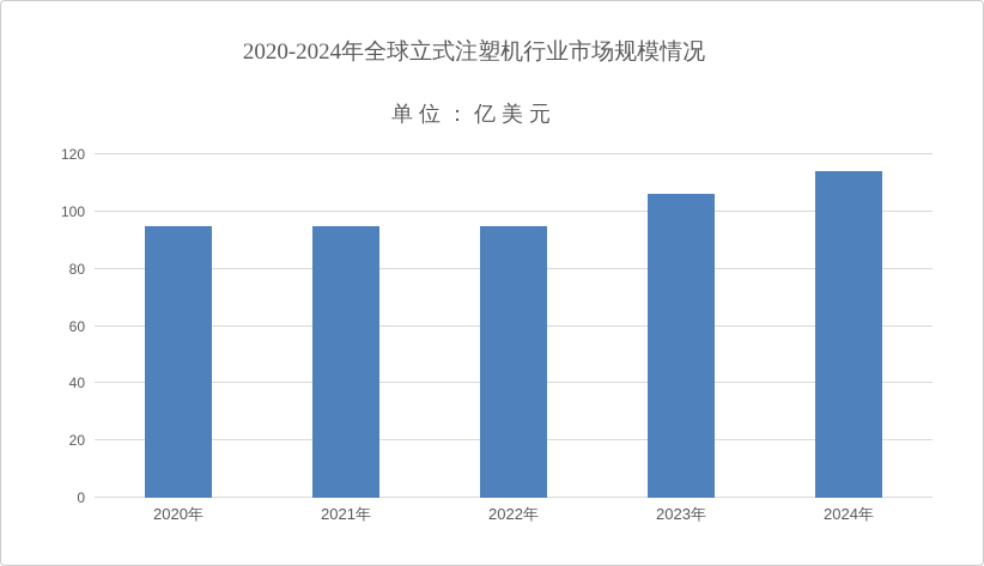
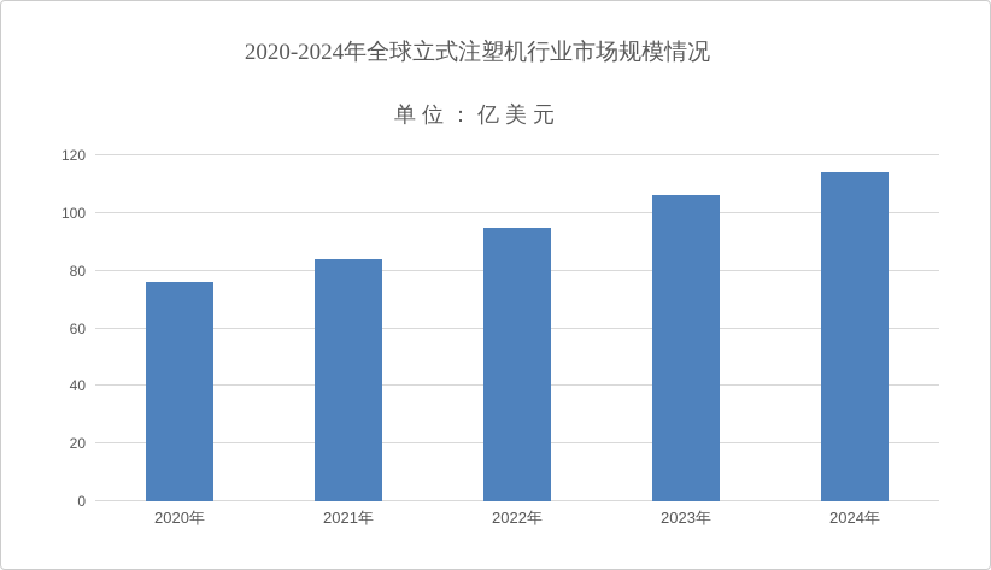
2020年: 95 -> 76
2021年: 95 -> 84
